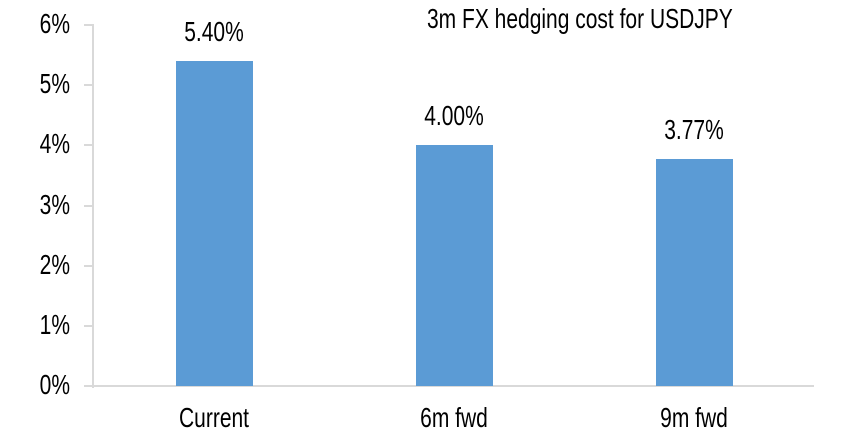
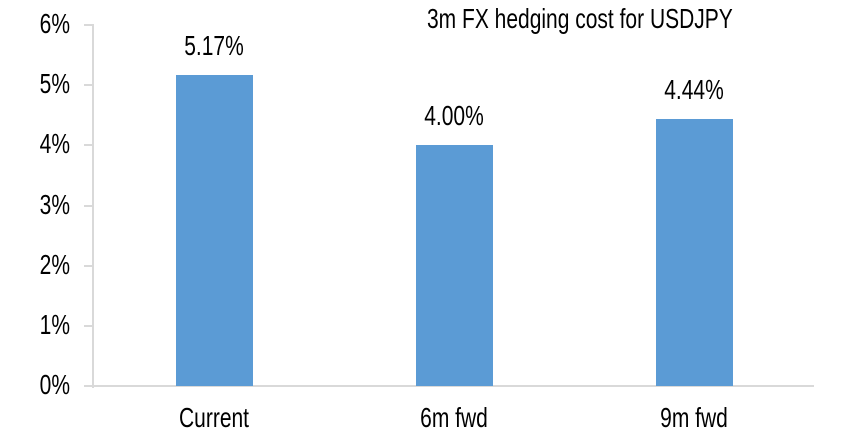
Current: 5.40% -> 5.17%
9m fwd: 3.77% -> 4.44%
